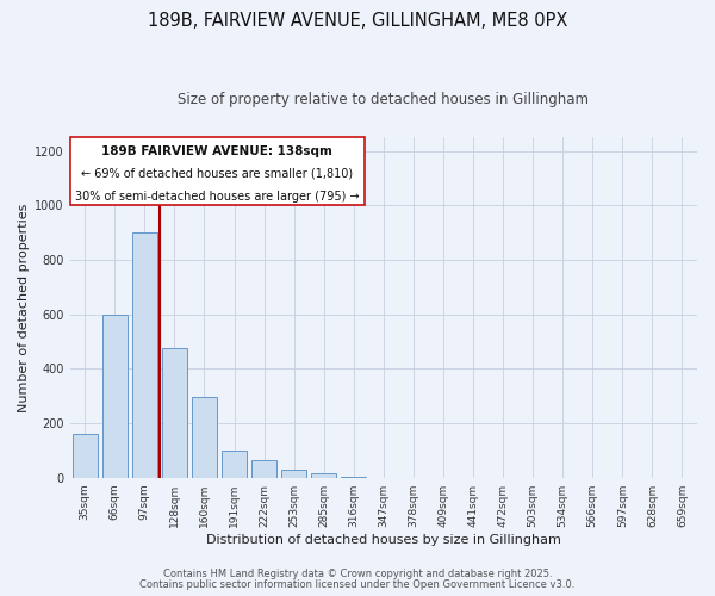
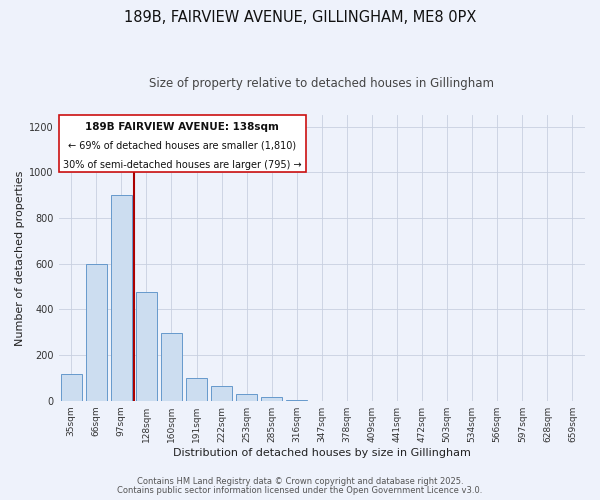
35sqm: 160 -> 115
